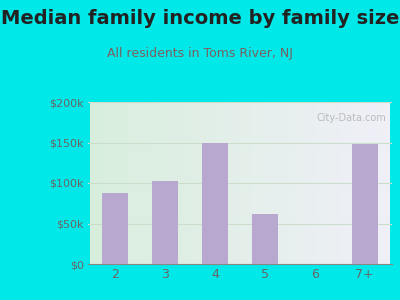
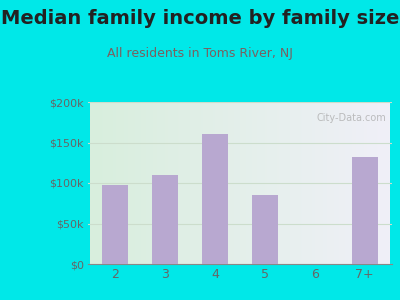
2: $88k -> $97k
3: $102k -> $110k
4: $150k -> $160k
5: $62k -> $85k
7+: $148k -> $132k
